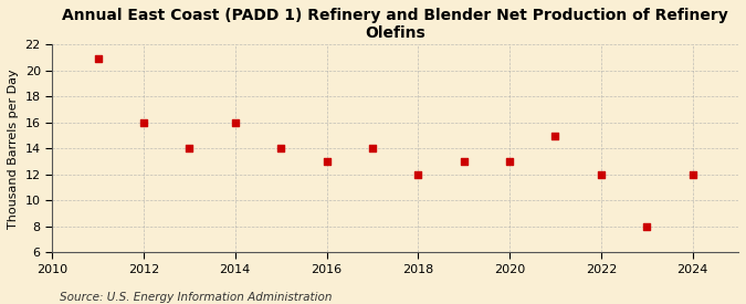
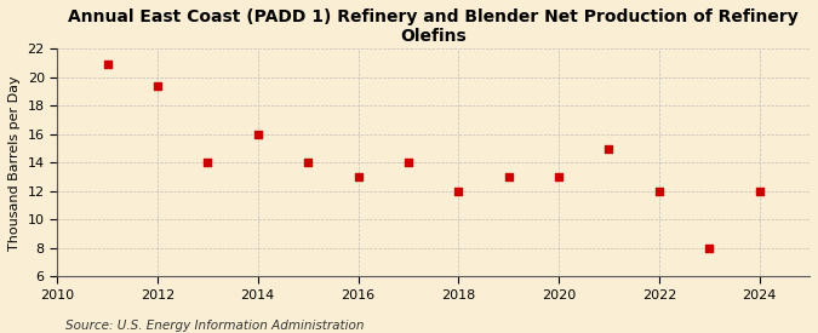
2012: 16.0 -> 19.4
